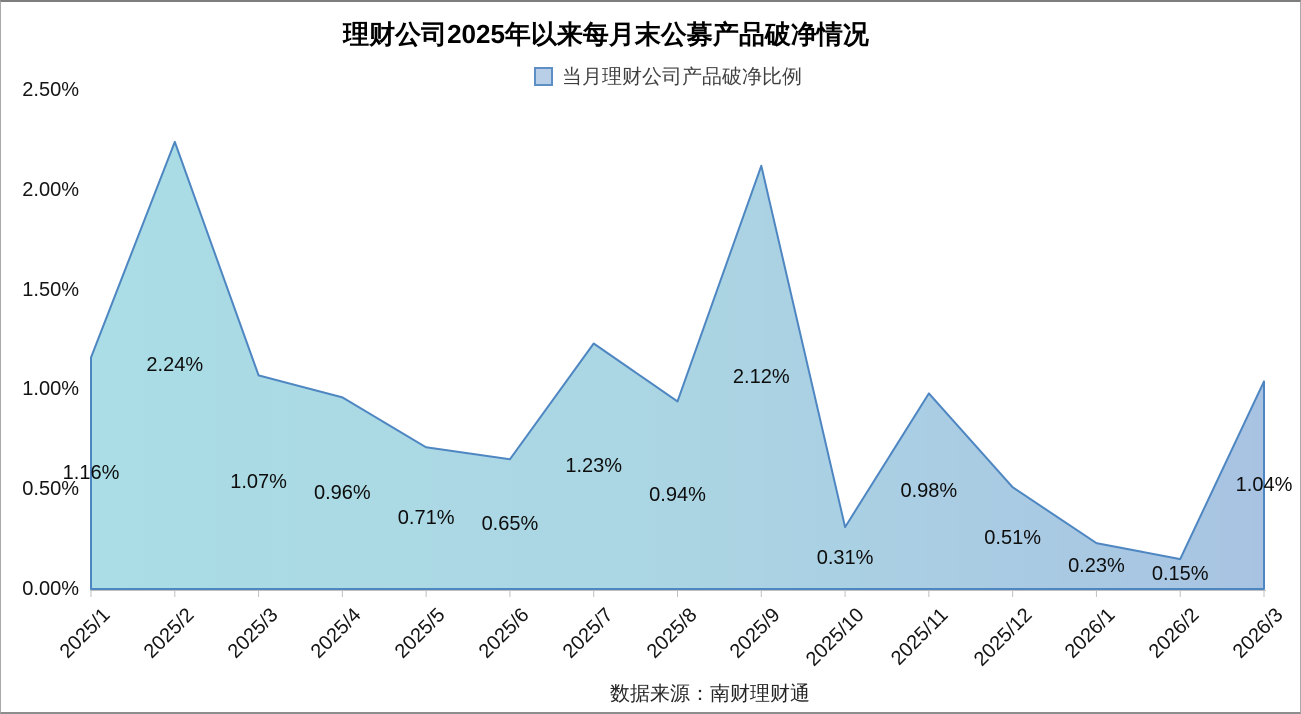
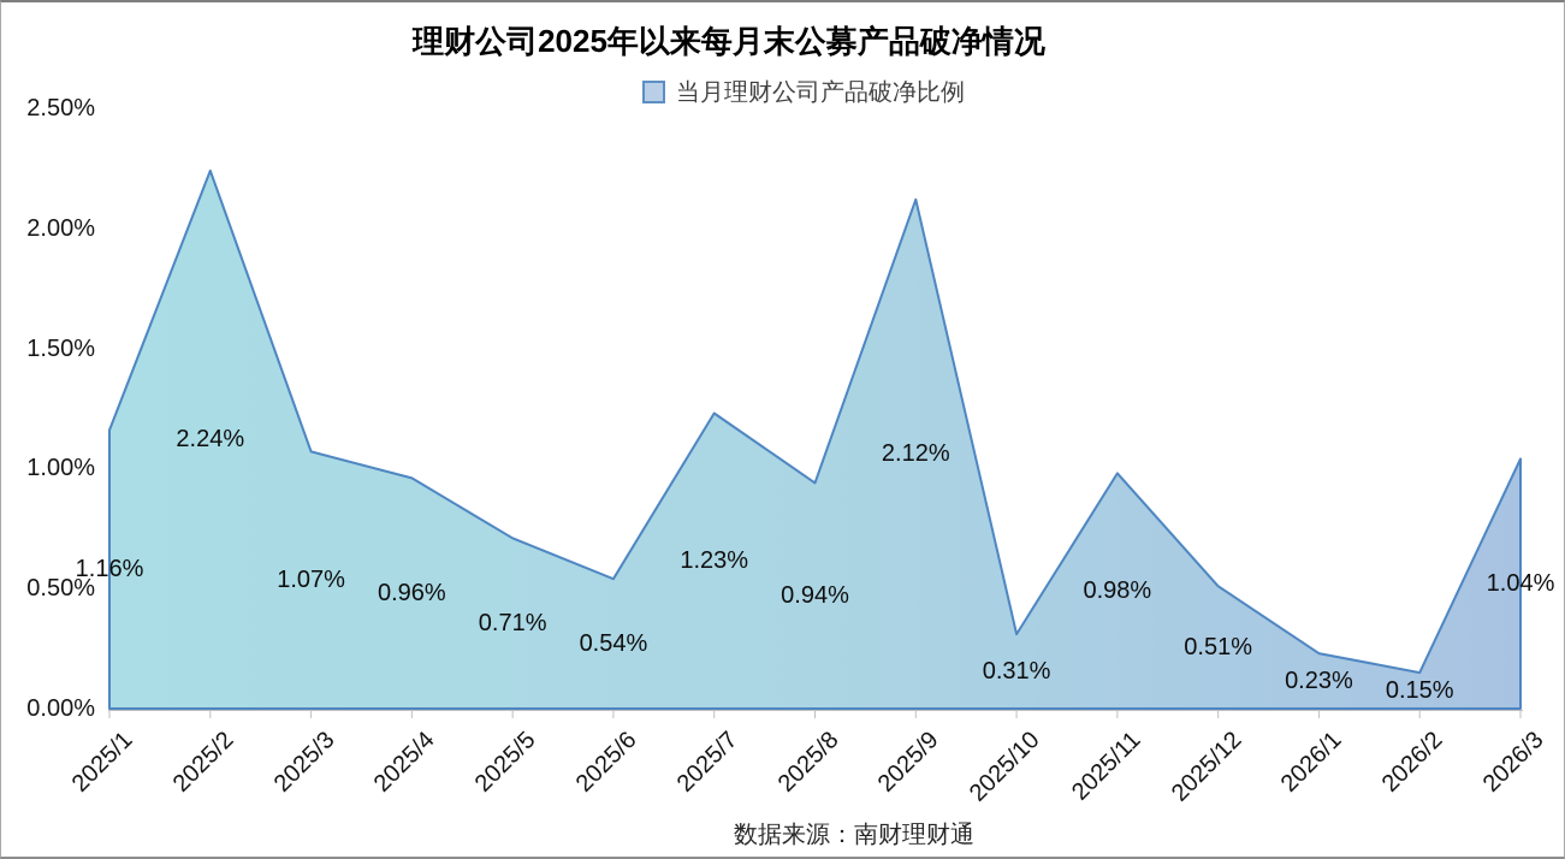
2025/6: 0.65% -> 0.54%
